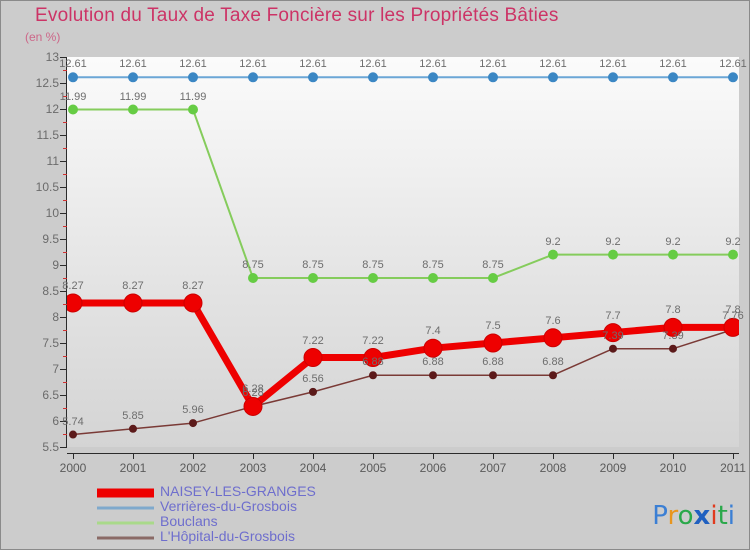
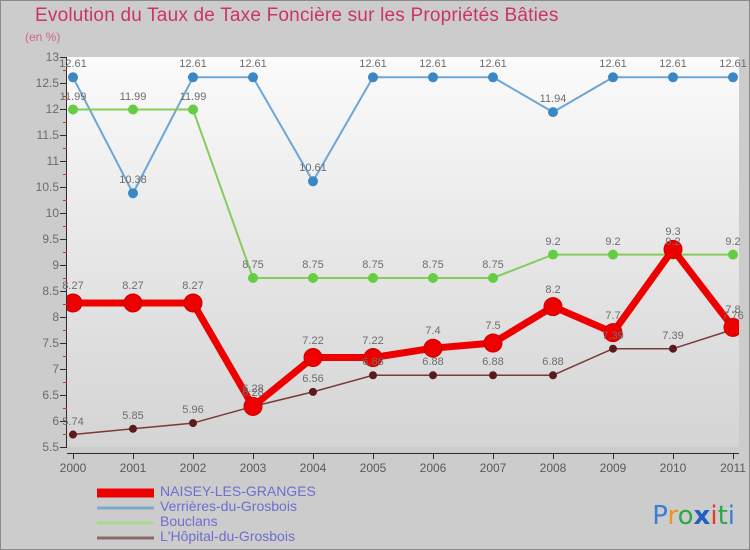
Verrières-du-Grosbois/2001: 12.61 -> 10.38
Verrières-du-Grosbois/2004: 12.61 -> 10.61
NAISEY-LES-GRANGES/2008: 7.6 -> 8.2
Verrières-du-Grosbois/2008: 12.61 -> 11.94
NAISEY-LES-GRANGES/2010: 7.8 -> 9.3
